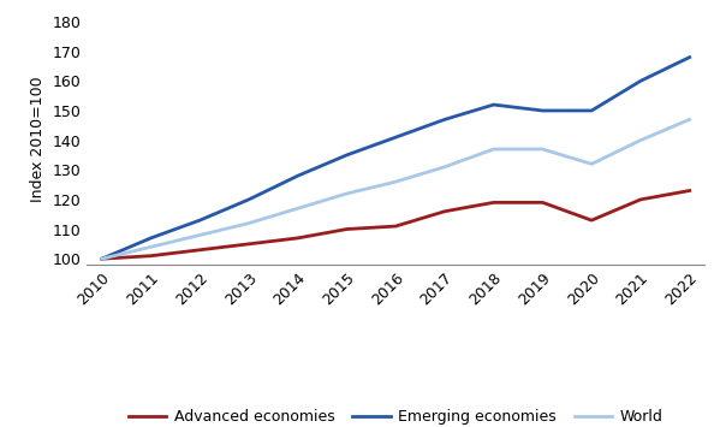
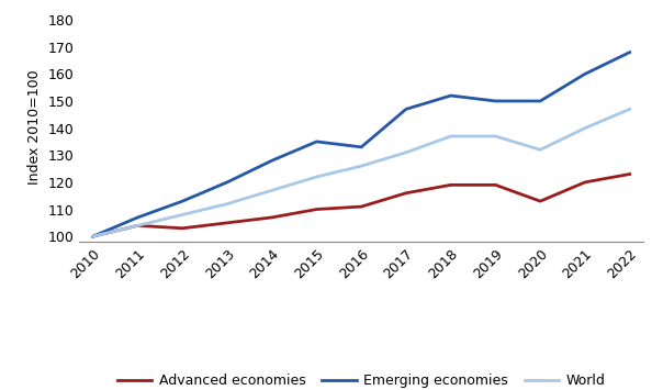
Advanced economies/2011: 101 -> 104
Emerging economies/2016: 141 -> 133
